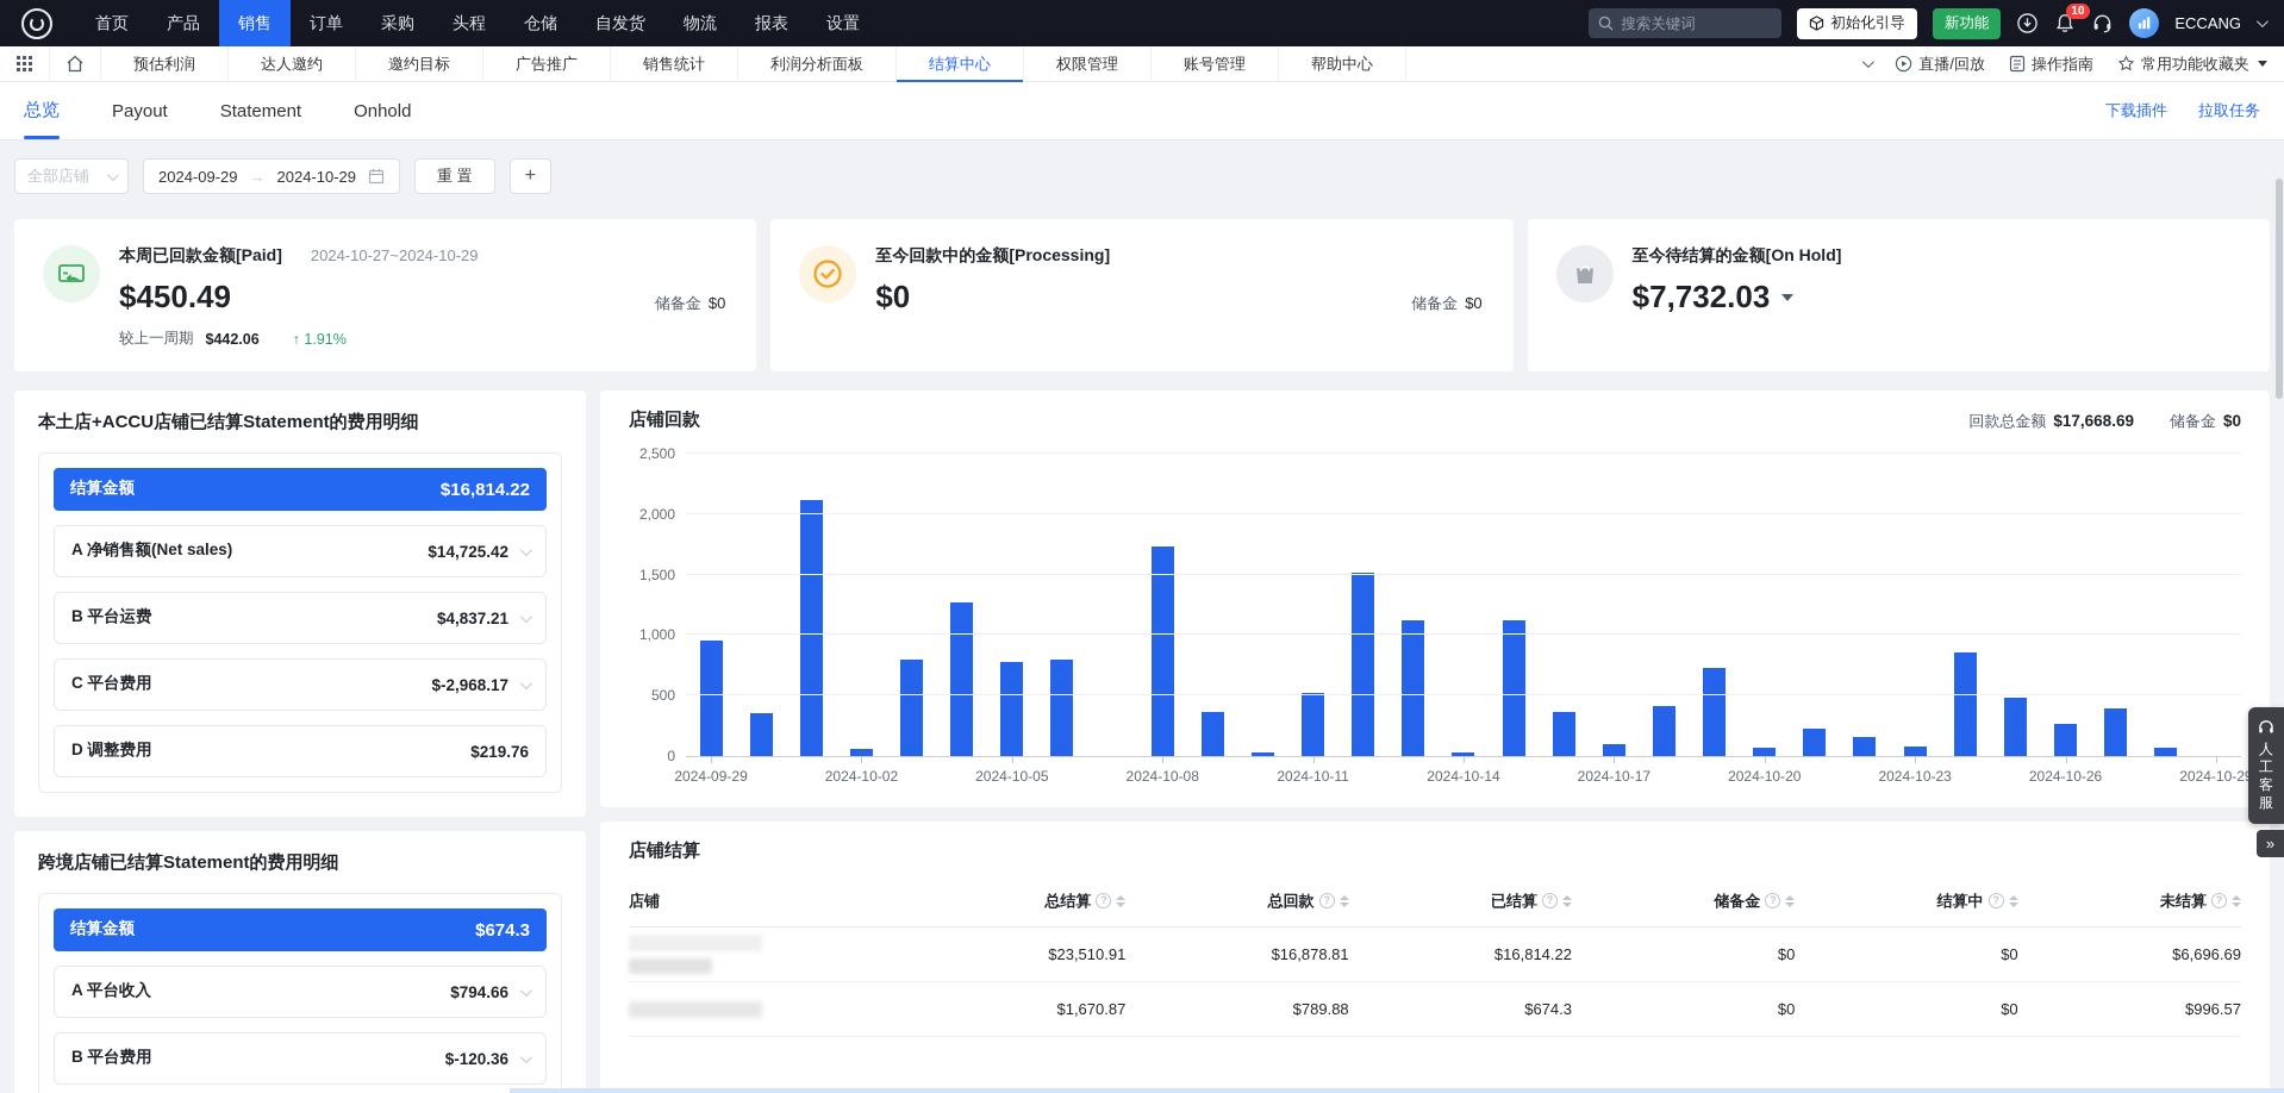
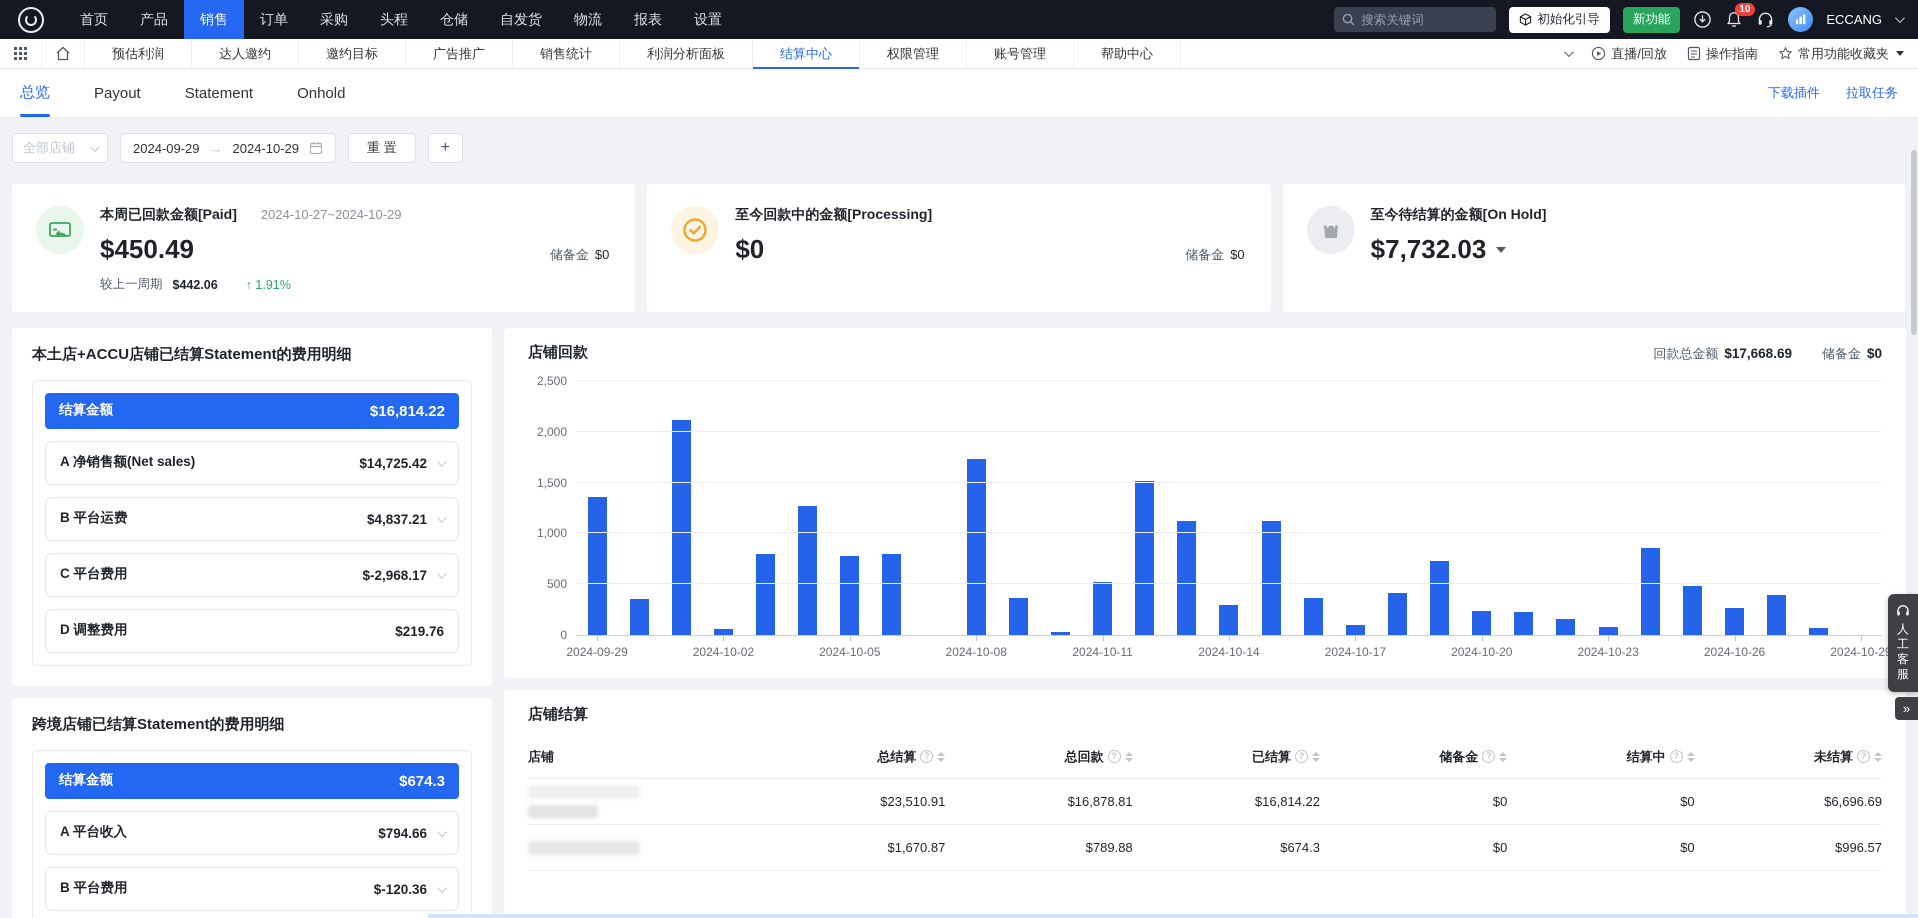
2024-09-29: 950 -> 1350
2024-10-14: 20 -> 290
2024-10-20: 60 -> 240
